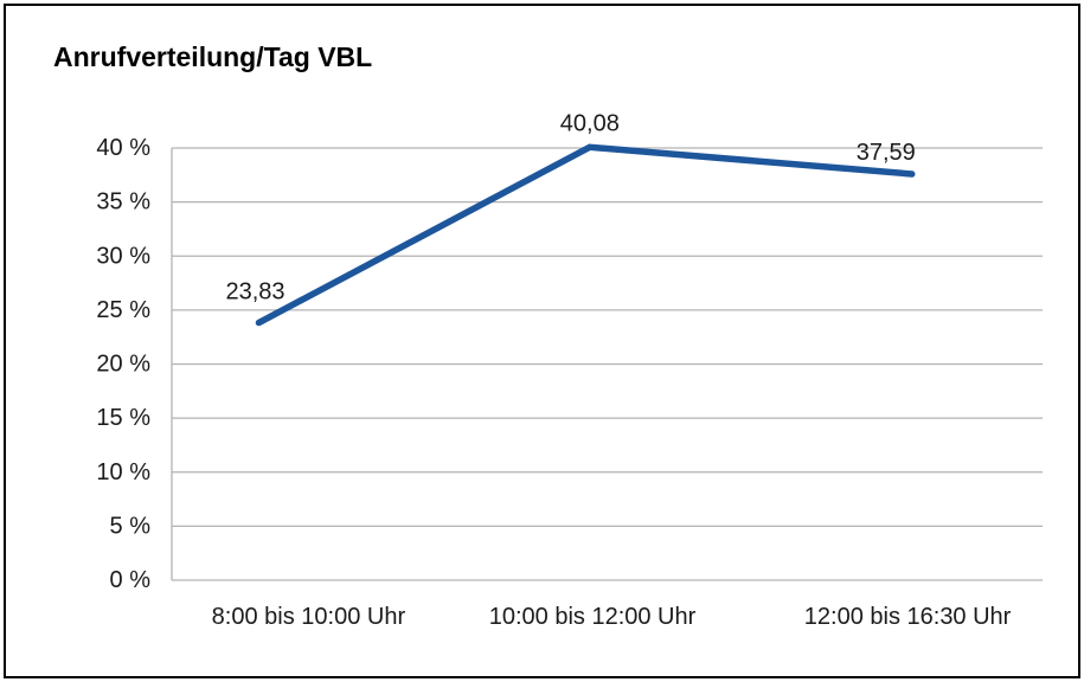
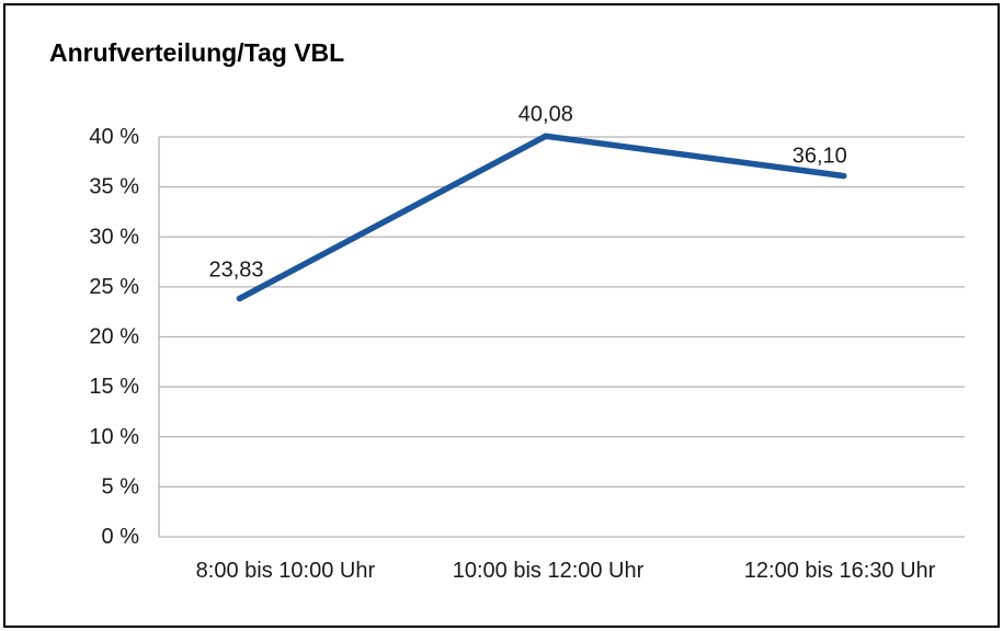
12:00 bis 16:30 Uhr: 37,59 -> 36,10
